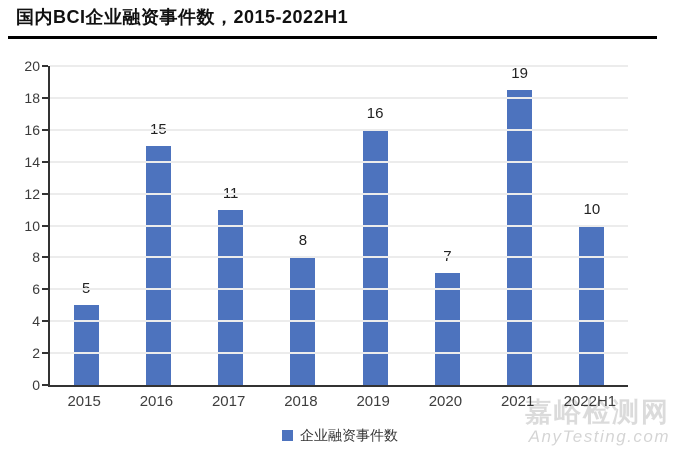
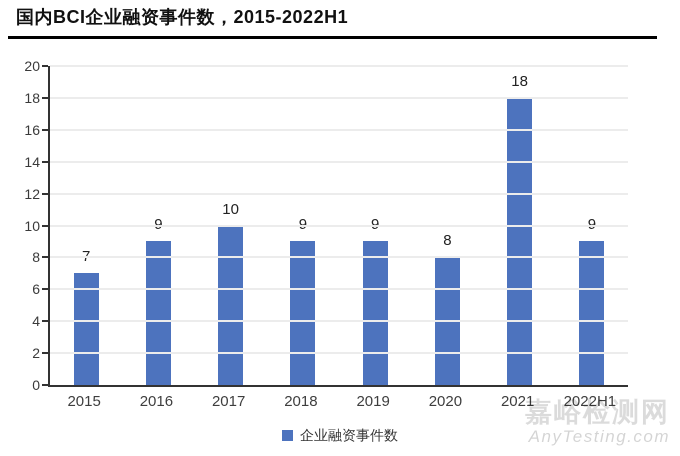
2015: 5 -> 7
2016: 15 -> 9
2017: 11 -> 10
2018: 8 -> 9
2019: 16 -> 9
2020: 7 -> 8
2021: 19 -> 18
2022H1: 10 -> 9
